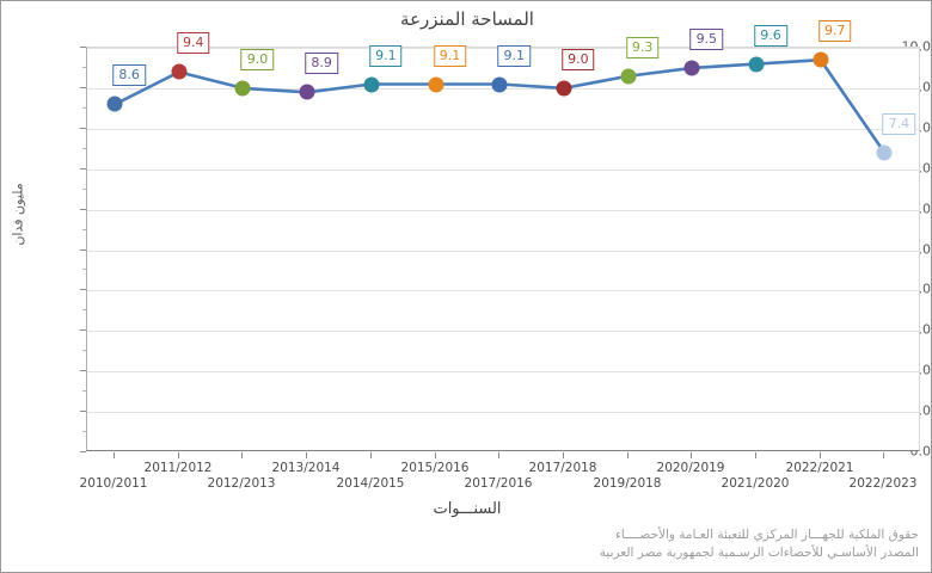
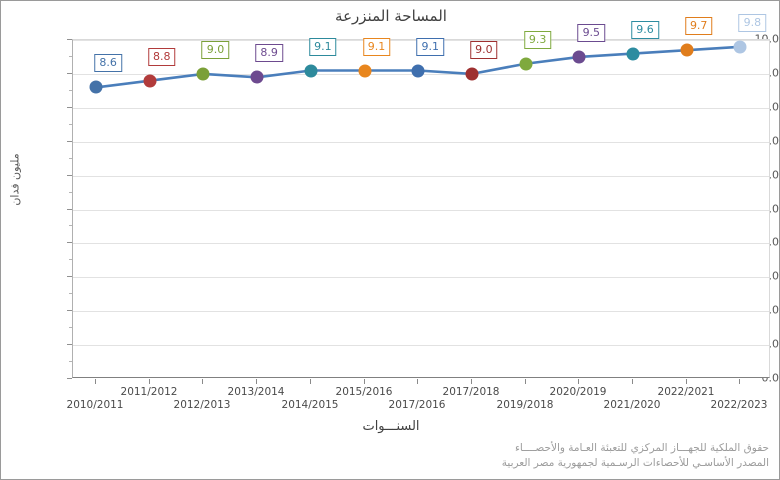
2011/2012: 9.4 -> 8.8
2022/2023: 7.4 -> 9.8
